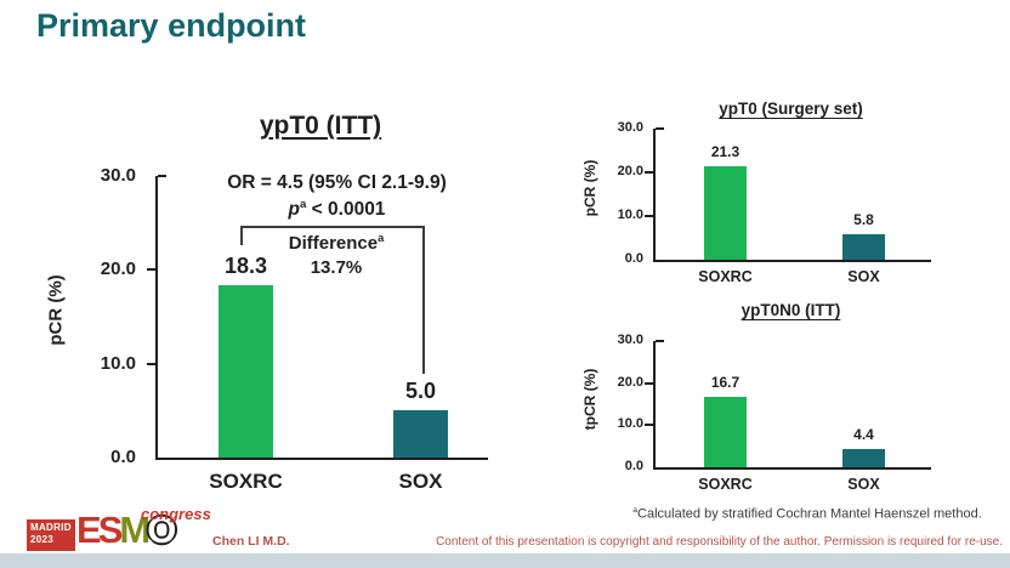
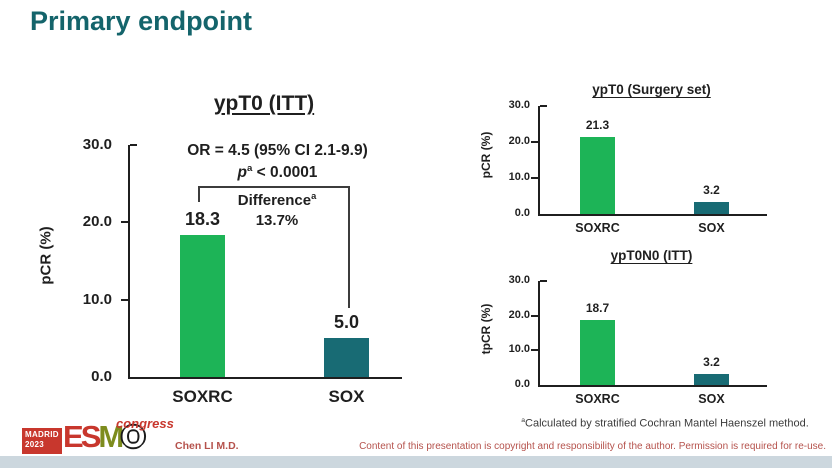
ypT0 (Surgery set)/SOX: 5.8 -> 3.2
ypT0N0 (ITT)/SOXRC: 16.7 -> 18.7
ypT0N0 (ITT)/SOX: 4.4 -> 3.2
